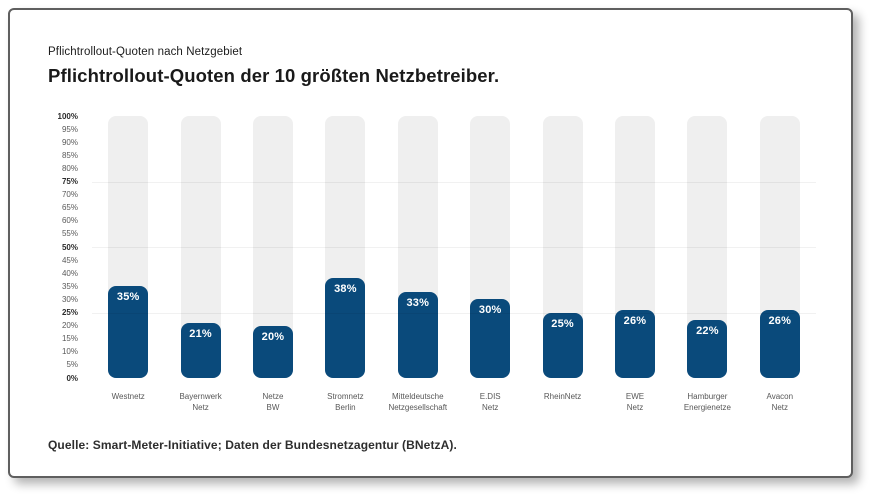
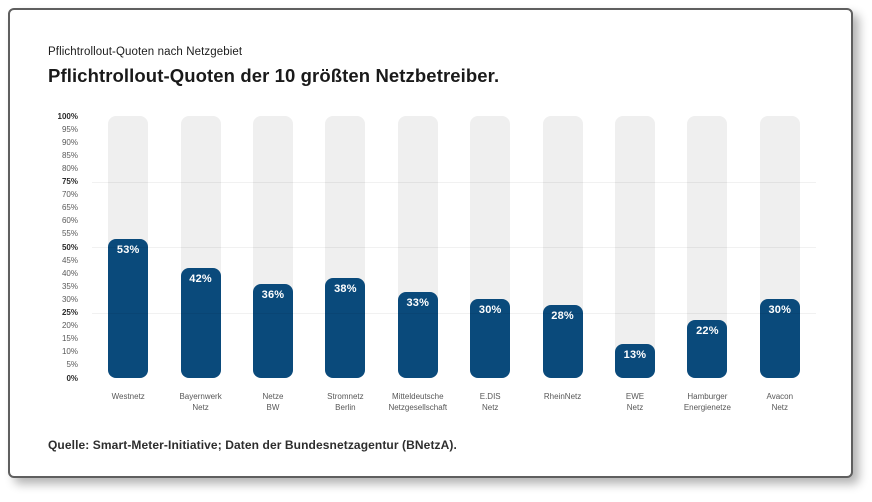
Westnetz: 35% -> 53%
Bayernwerk Netz: 21% -> 42%
Netze BW: 20% -> 36%
RheinNetz: 25% -> 28%
EWE Netz: 26% -> 13%
Avacon Netz: 26% -> 30%
